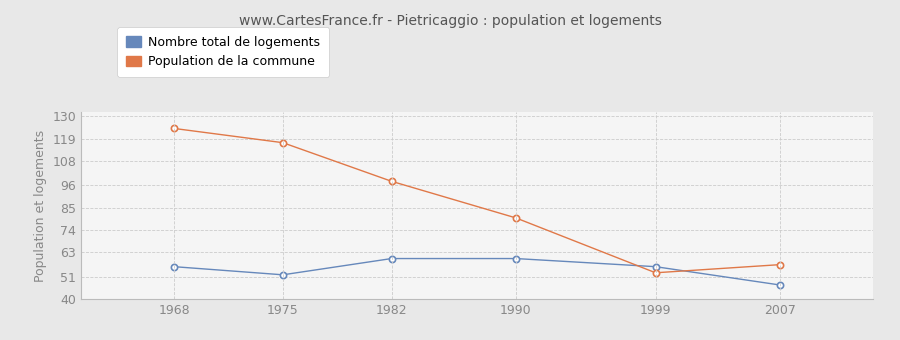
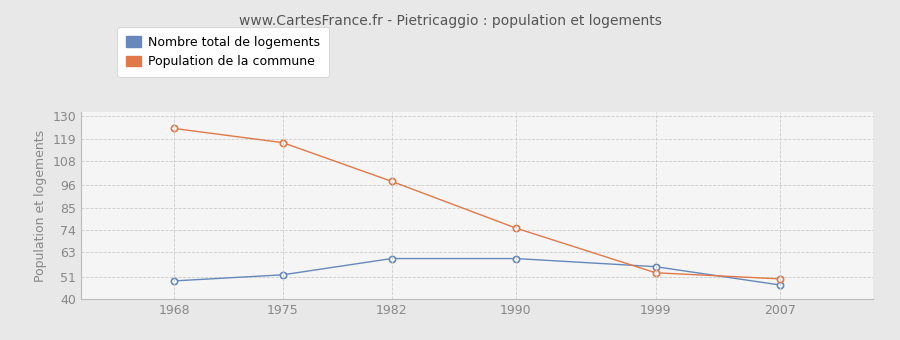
Nombre total de logements/1968: 56 -> 49
Population de la commune/1990: 80 -> 75
Population de la commune/2007: 57 -> 50
